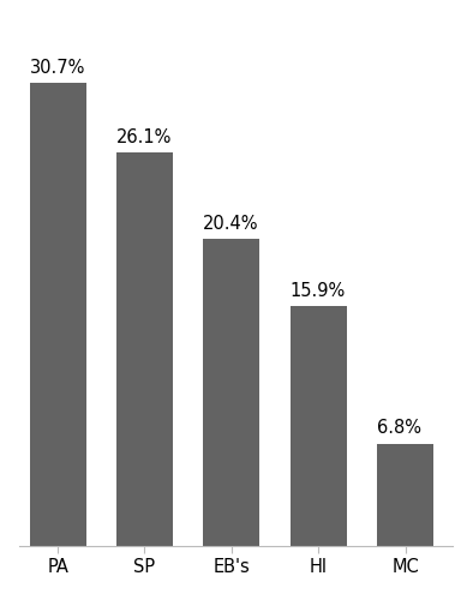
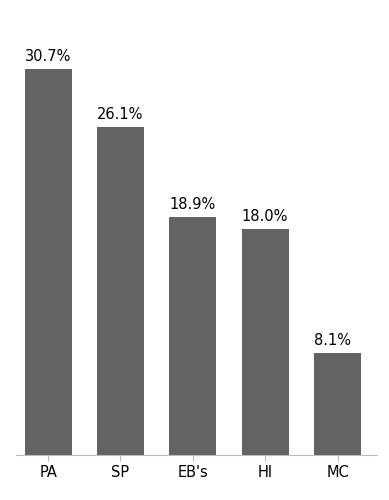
EB's: 20.4% -> 18.9%
HI: 15.9% -> 18.0%
MC: 6.8% -> 8.1%
